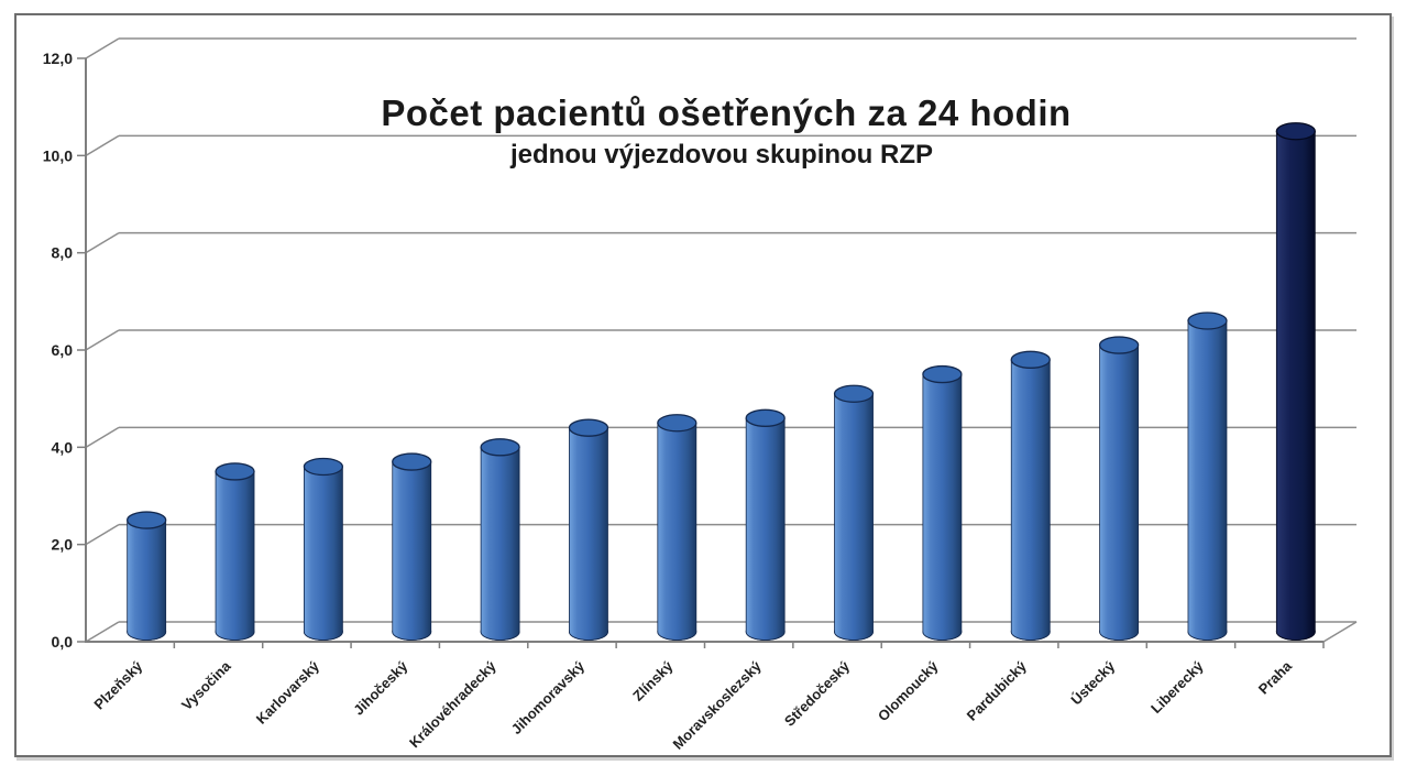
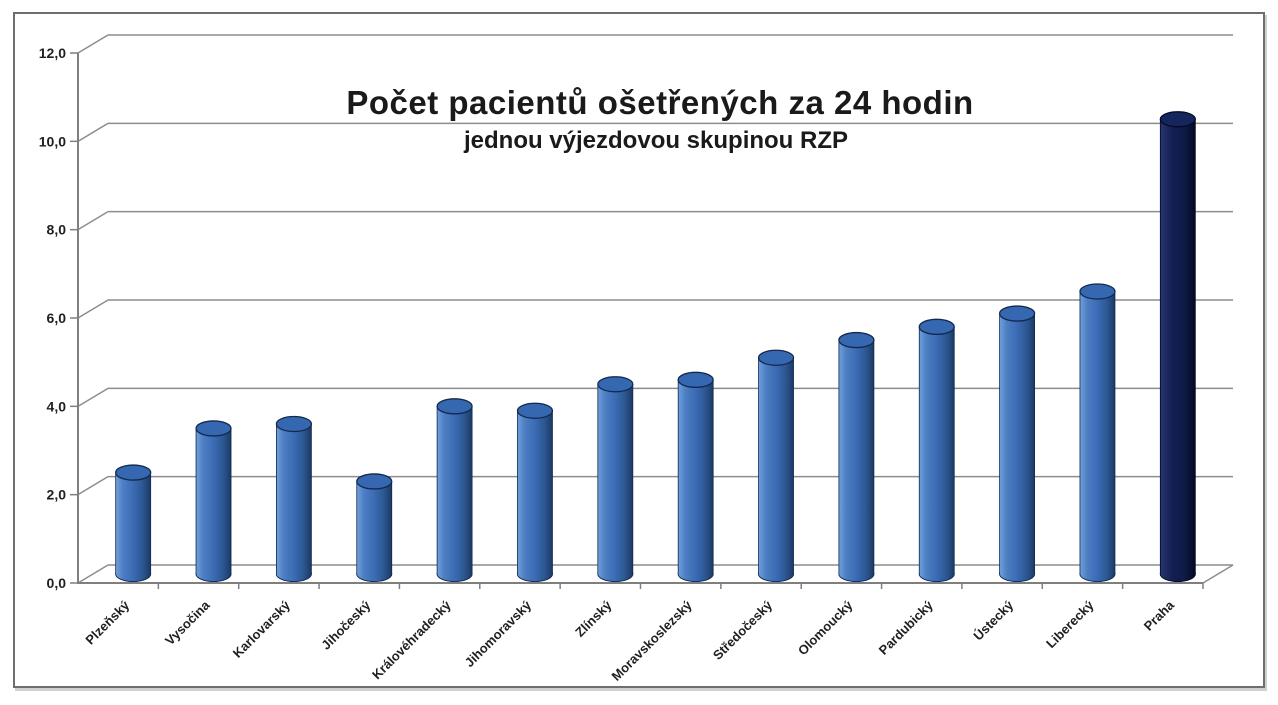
Jihočeský: 3,7 -> 2,3
Jihomoravský: 4,4 -> 3,9
